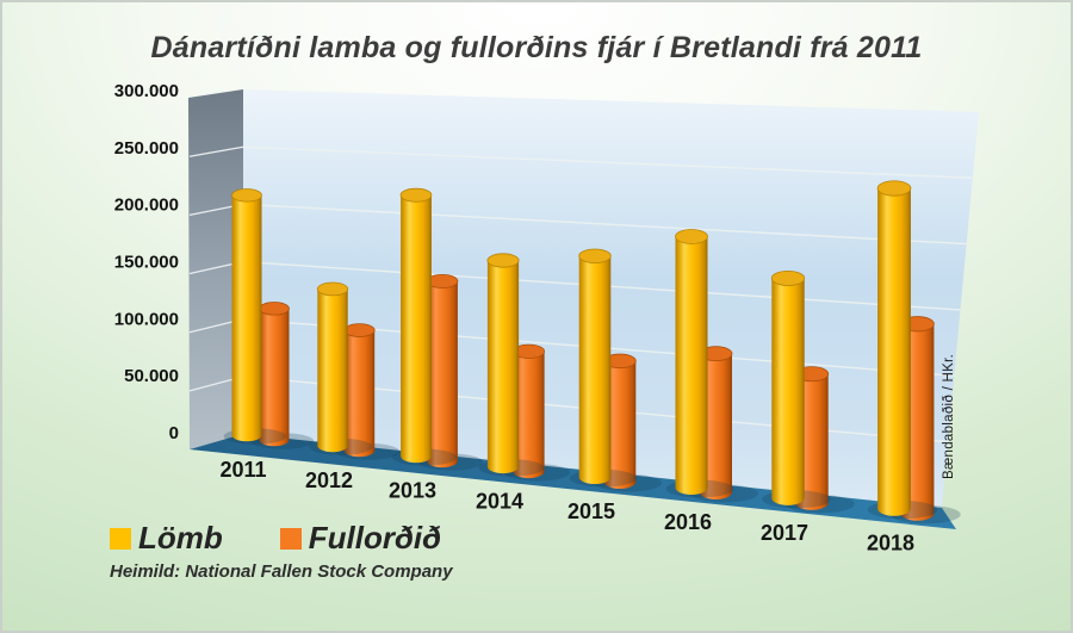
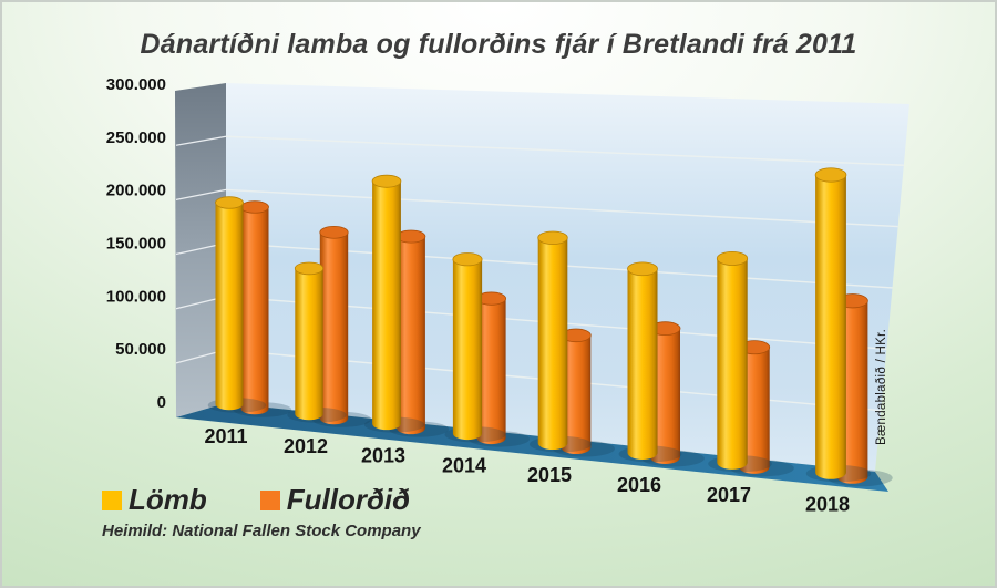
Lömb/2011: 210000 -> 190000
Fullorðið/2011: 120000 -> 190000
Fullorðið/2012: 100000 -> 170000
Fullorðið/2013: 150000 -> 170000
Lömb/2014: 160000 -> 150000
Fullorðið/2014: 100000 -> 120000
Lömb/2016: 190000 -> 150000
